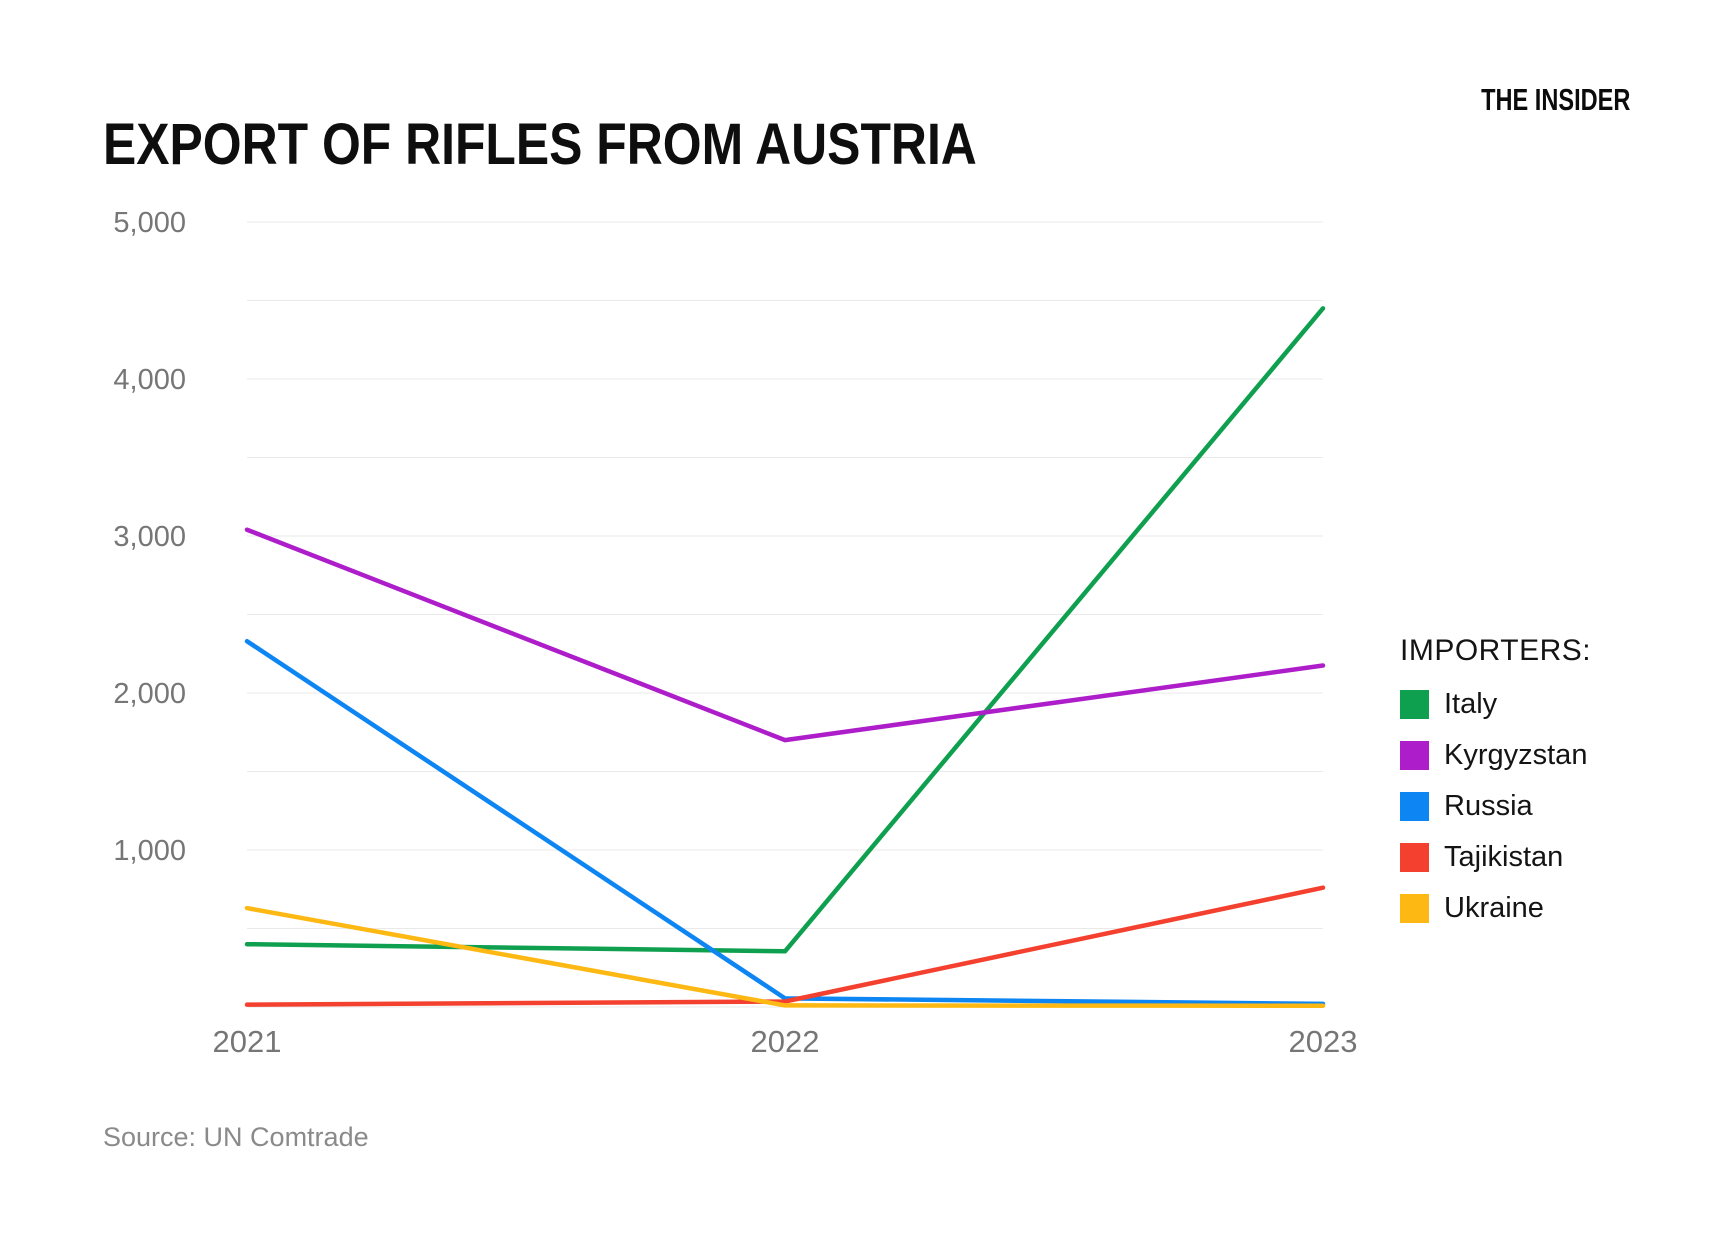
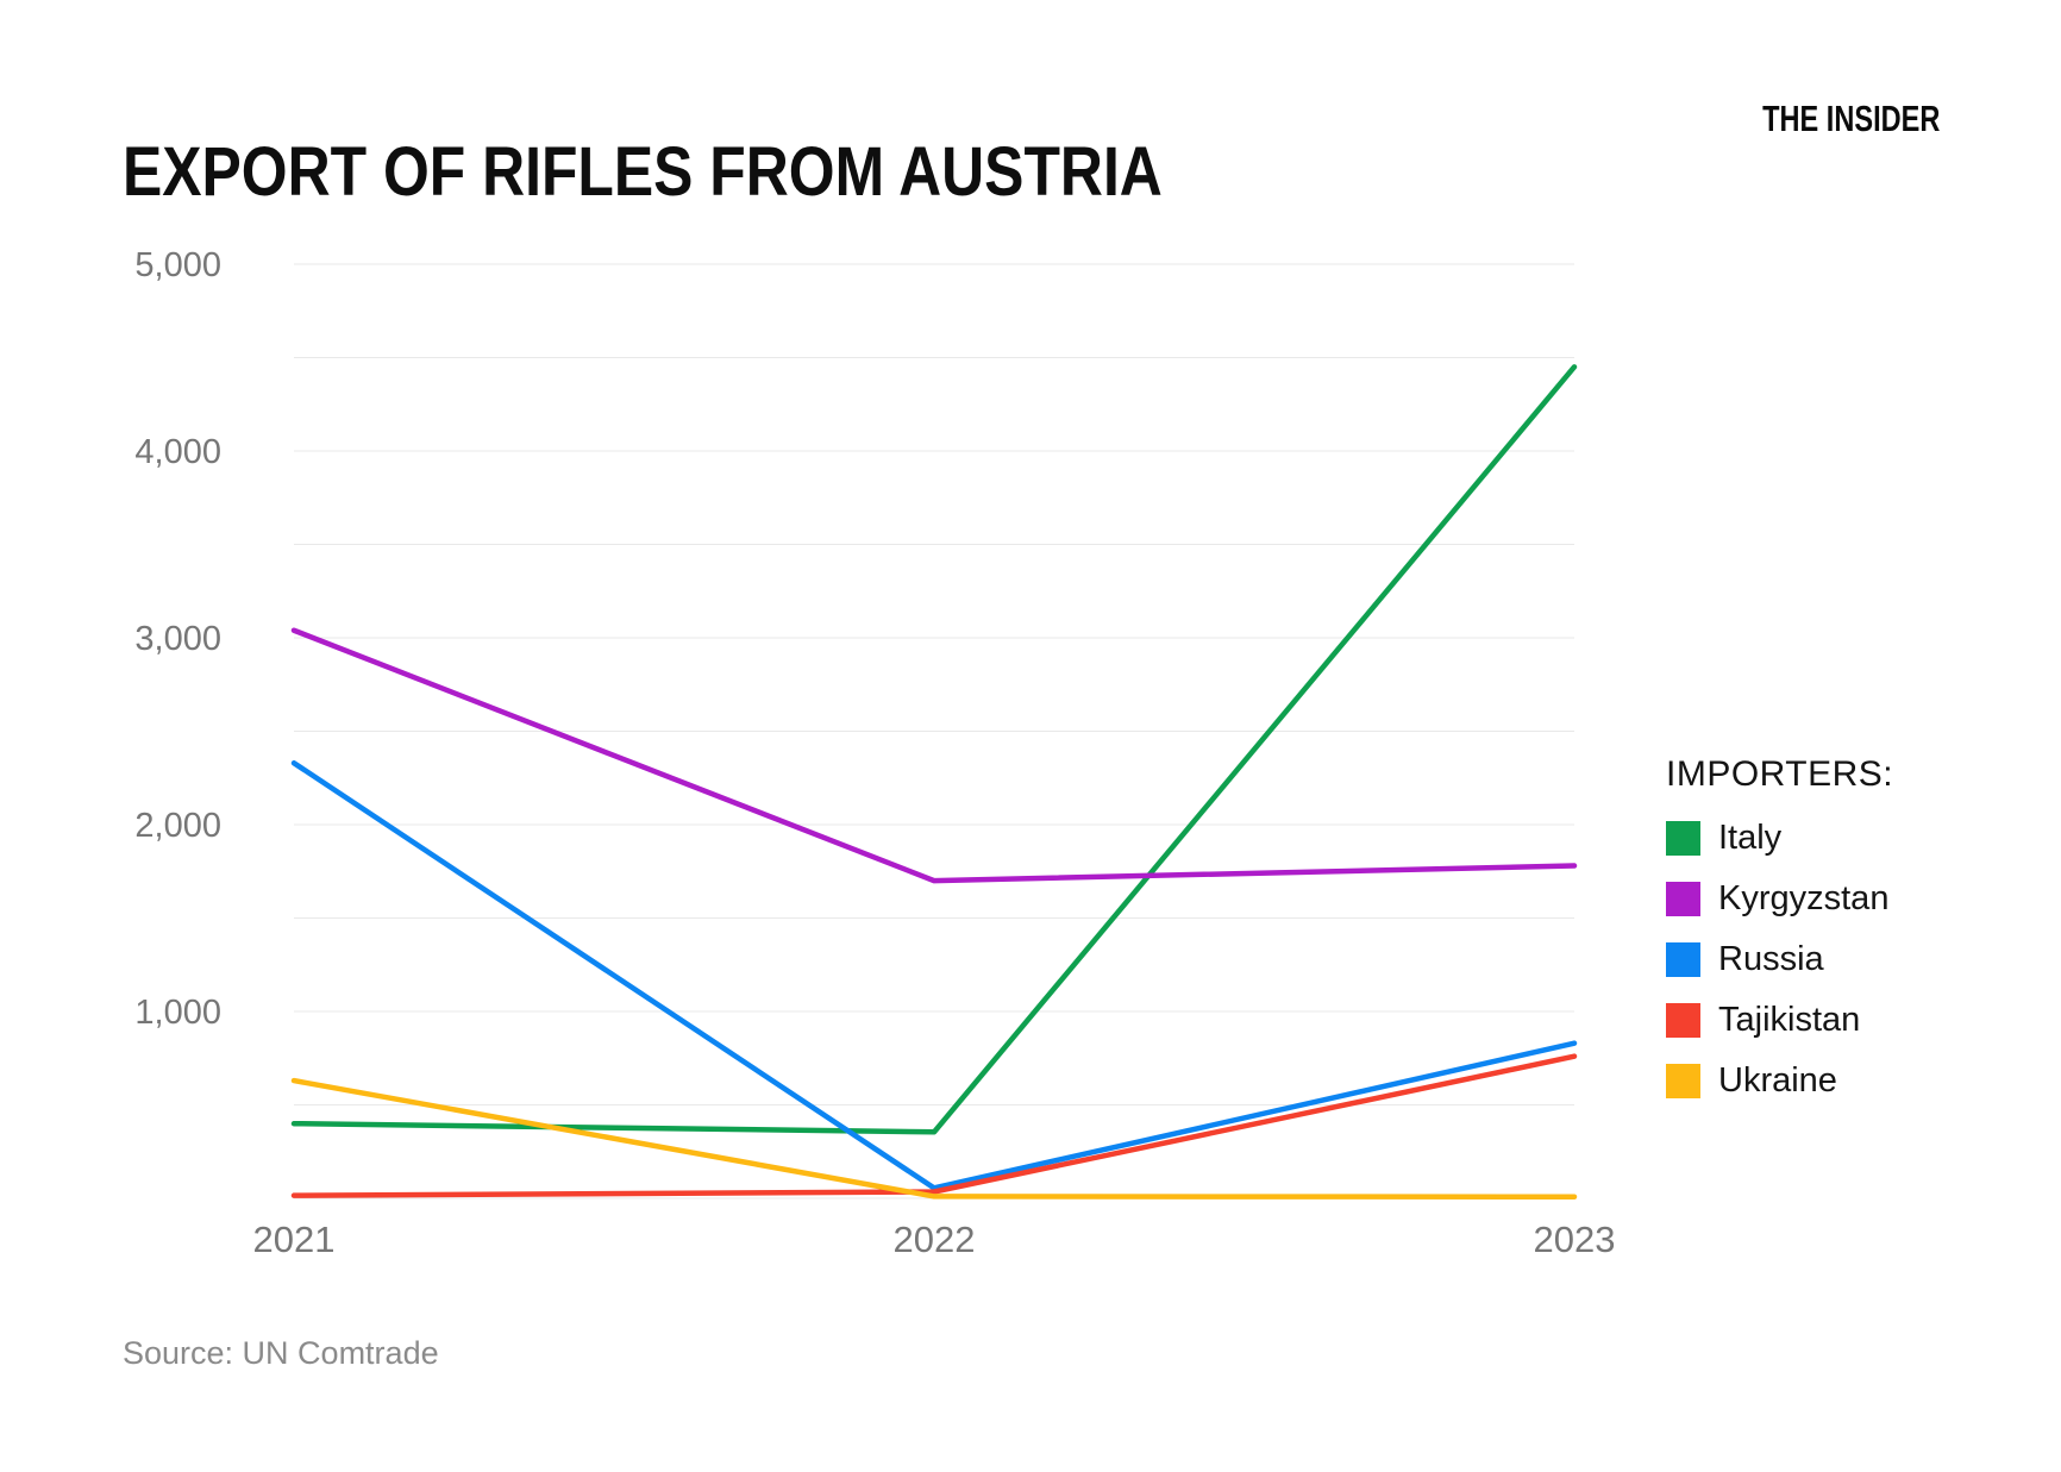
Kyrgyzstan/2023: 2180 -> 1780
Russia/2023: 20 -> 830
